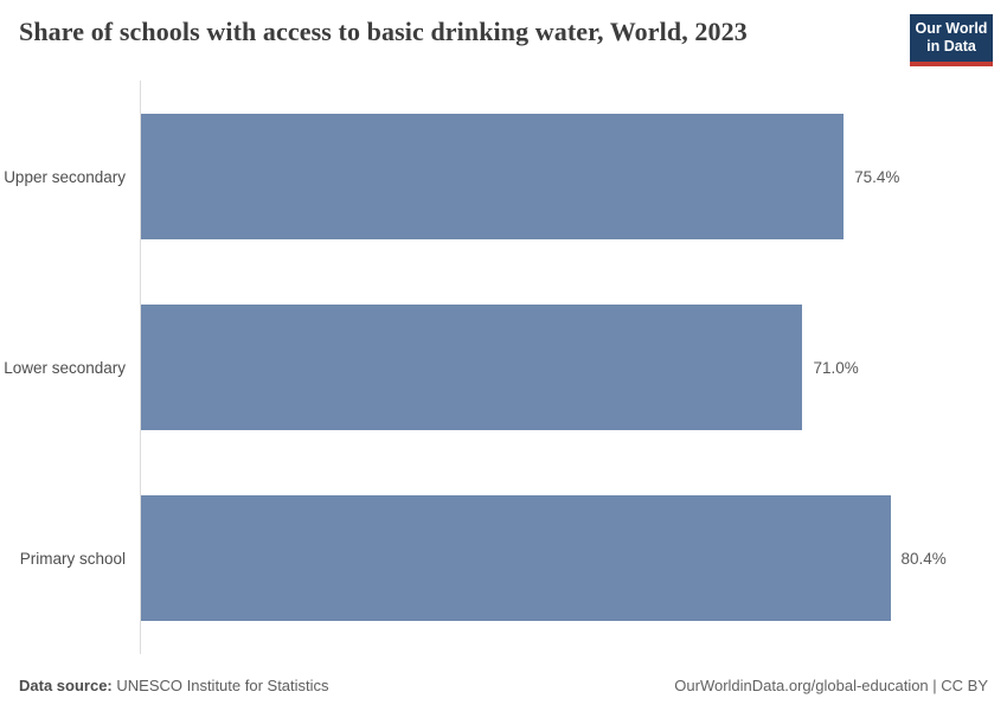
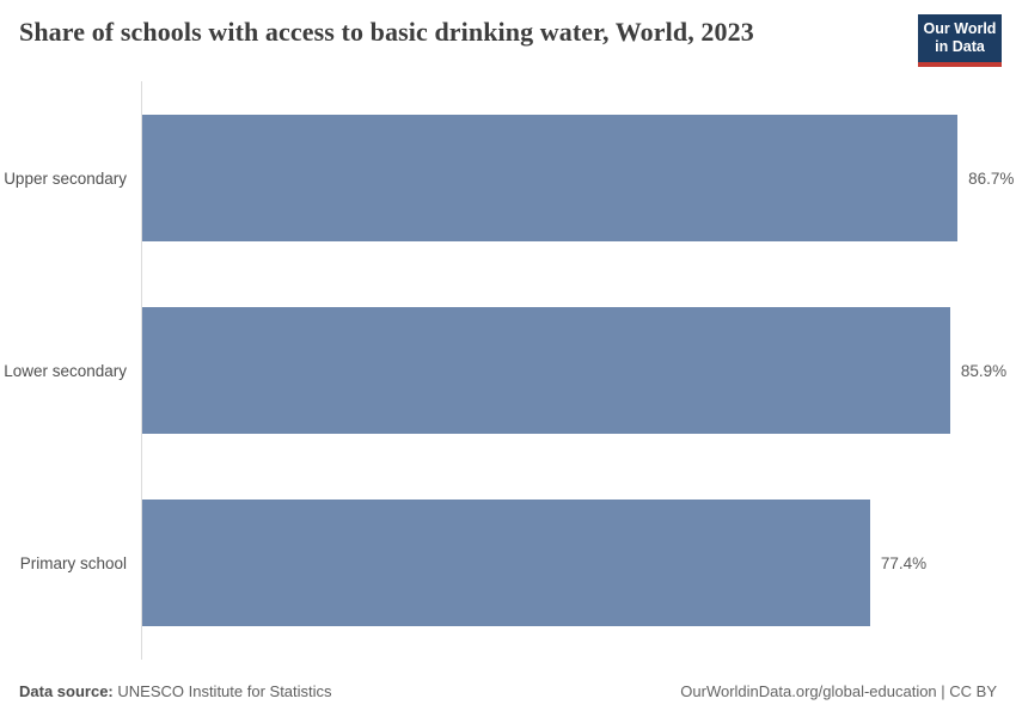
Upper secondary: 75.4% -> 86.7%
Lower secondary: 71.0% -> 85.9%
Primary school: 80.4% -> 77.4%
